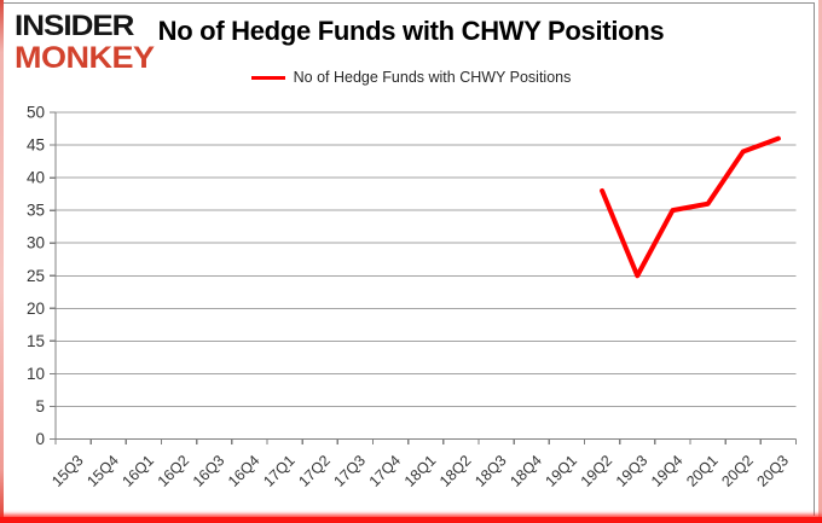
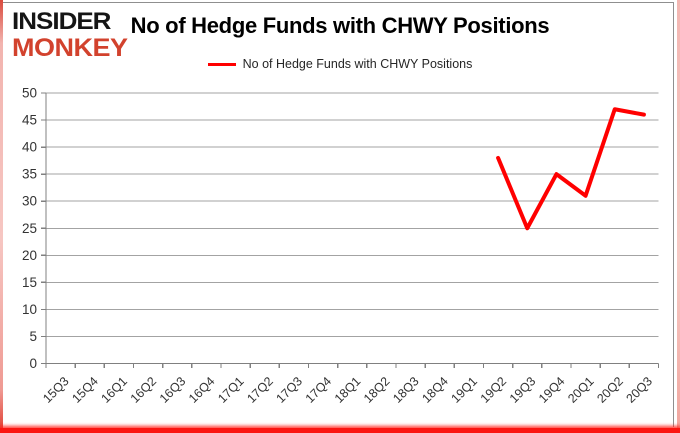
20Q1: 36 -> 31
20Q2: 44 -> 47
